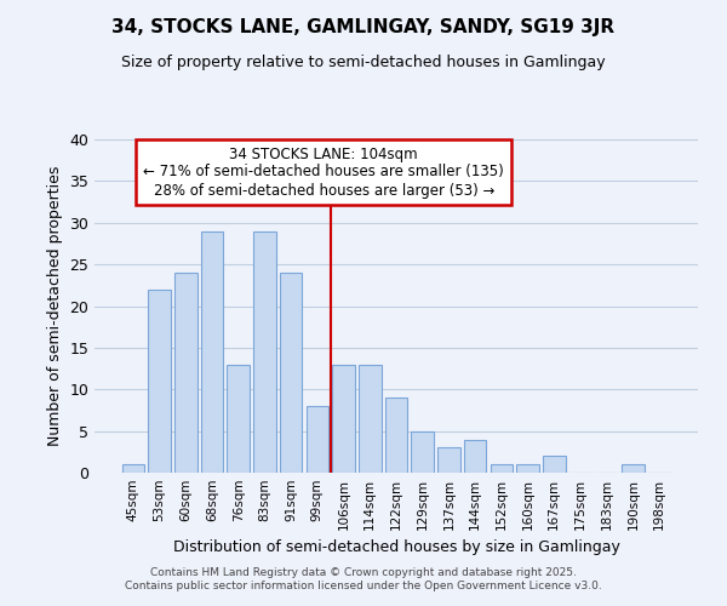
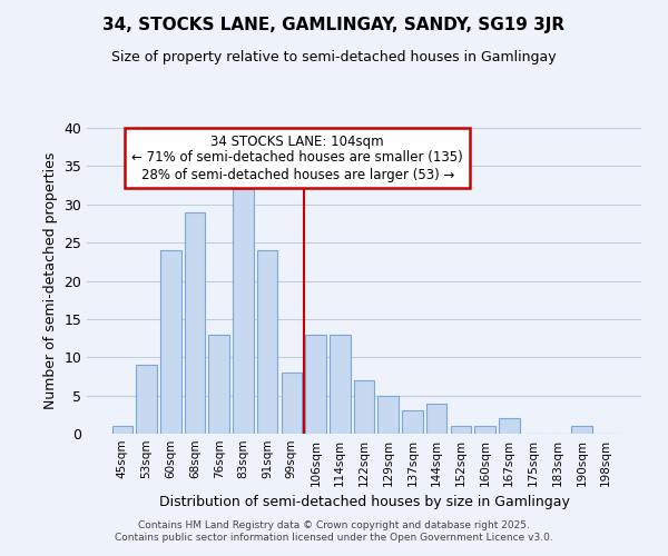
53sqm: 22 -> 9
83sqm: 29 -> 32
122sqm: 9 -> 7
